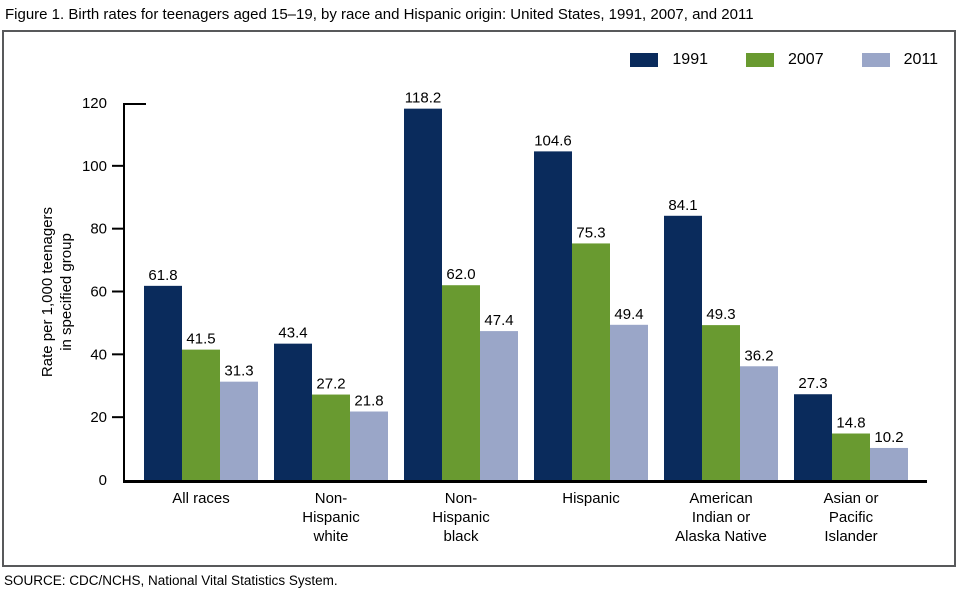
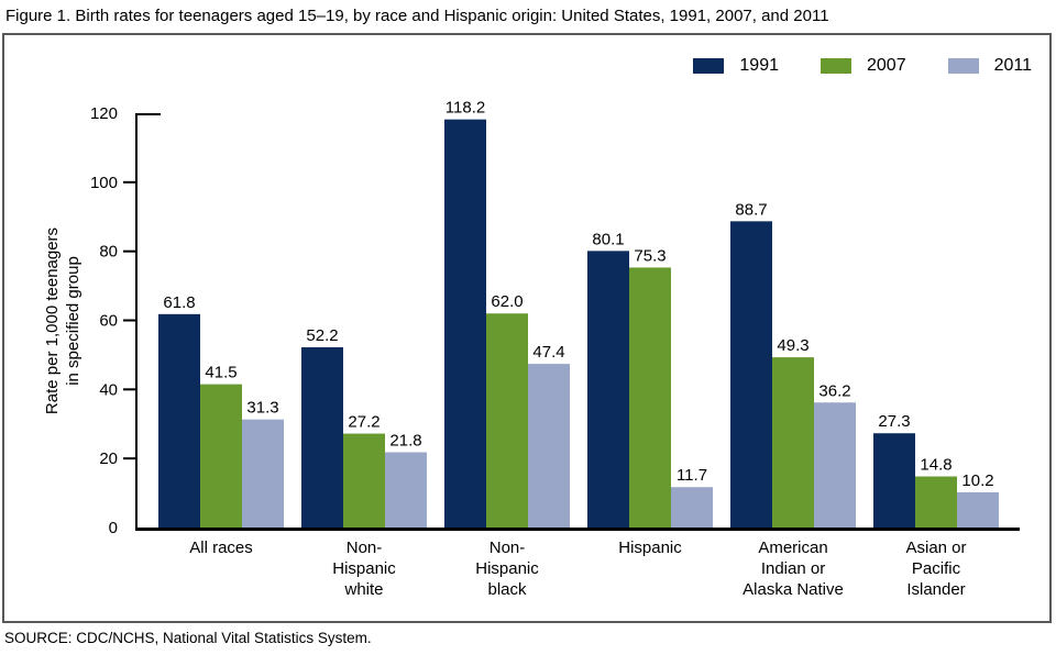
1991/Non-Hispanic white: 43.4 -> 52.2
1991/Hispanic: 104.6 -> 80.1
2011/Hispanic: 49.4 -> 11.7
1991/American Indian or Alaska Native: 84.1 -> 88.7
